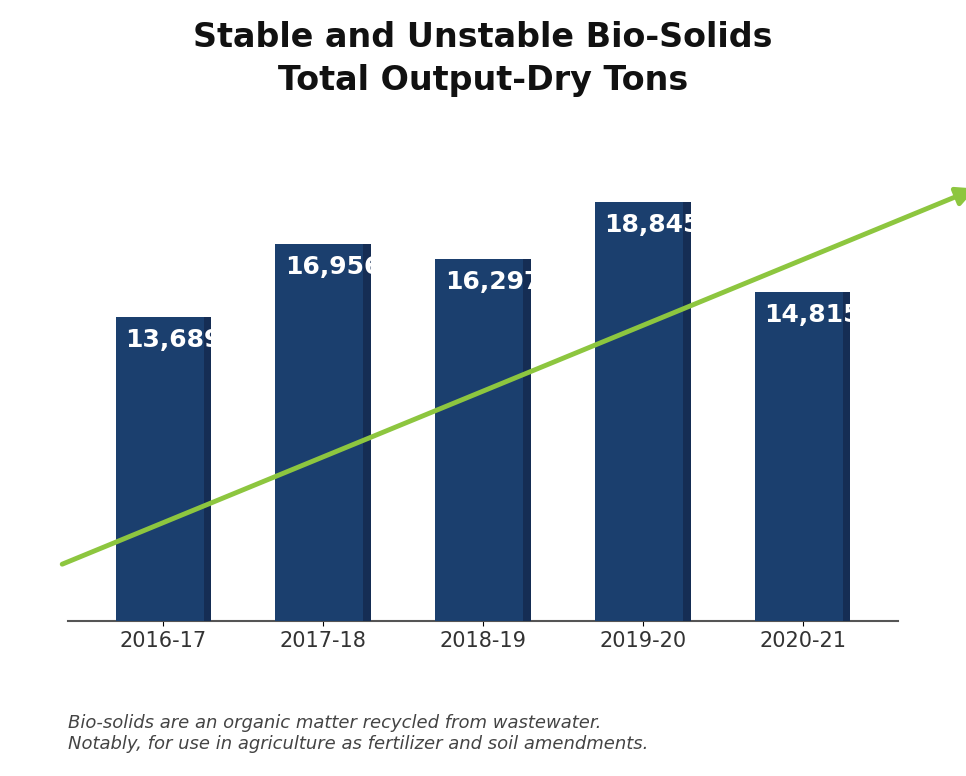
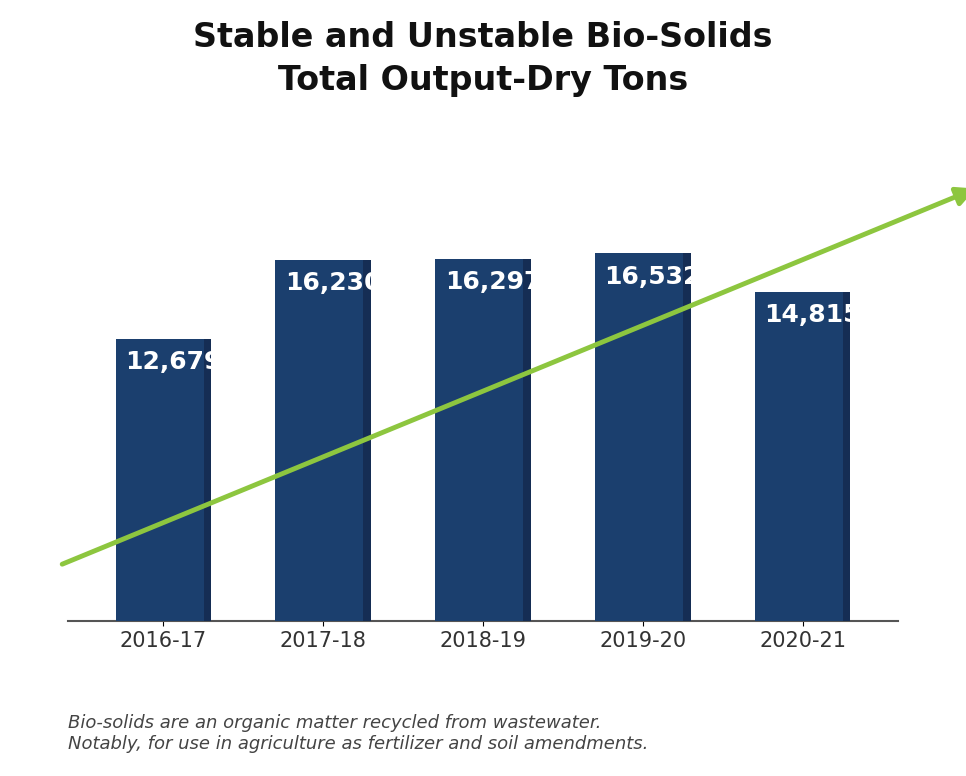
2016-17: 13,689 -> 12,679
2017-18: 16,956 -> 16,230
2019-20: 18,845 -> 16,532
